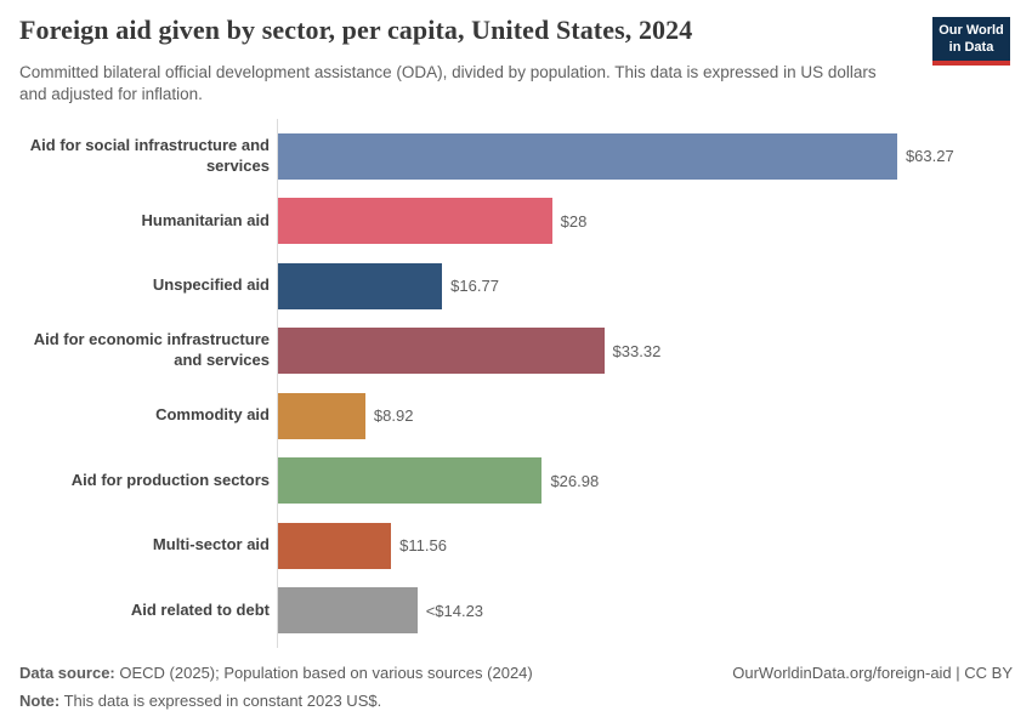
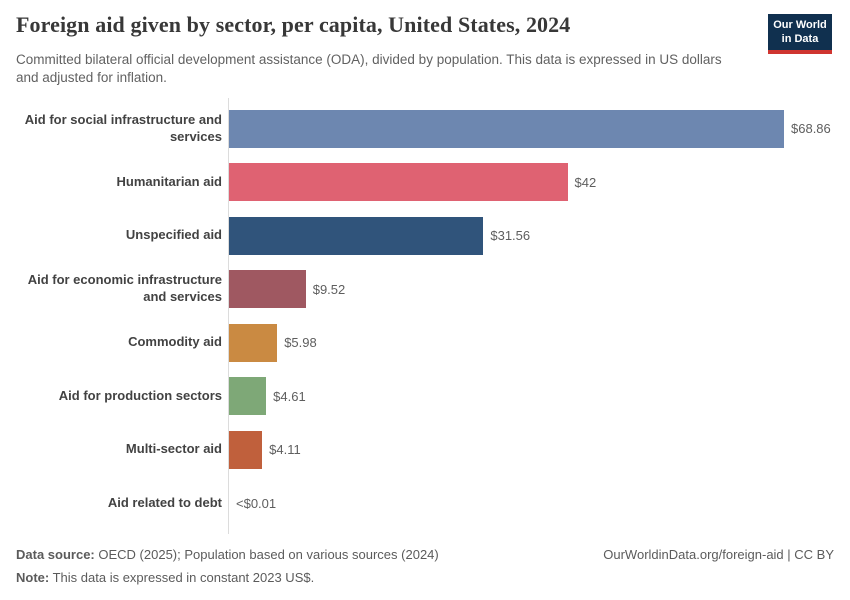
Aid for social infrastructure and services: $63.27 -> $68.86
Humanitarian aid: $28 -> $42
Unspecified aid: $16.77 -> $31.56
Aid for economic infrastructure and services: $33.32 -> $9.52
Commodity aid: $8.92 -> $5.98
Aid for production sectors: $26.98 -> $4.61
Multi-sector aid: $11.56 -> $4.11
Aid related to debt: 14.23 -> 0.01
